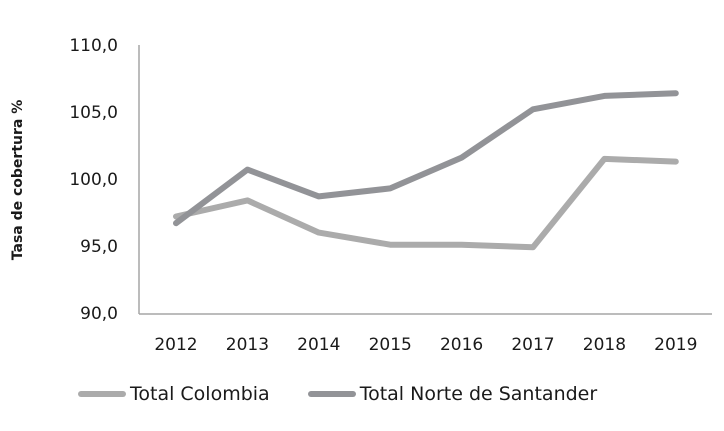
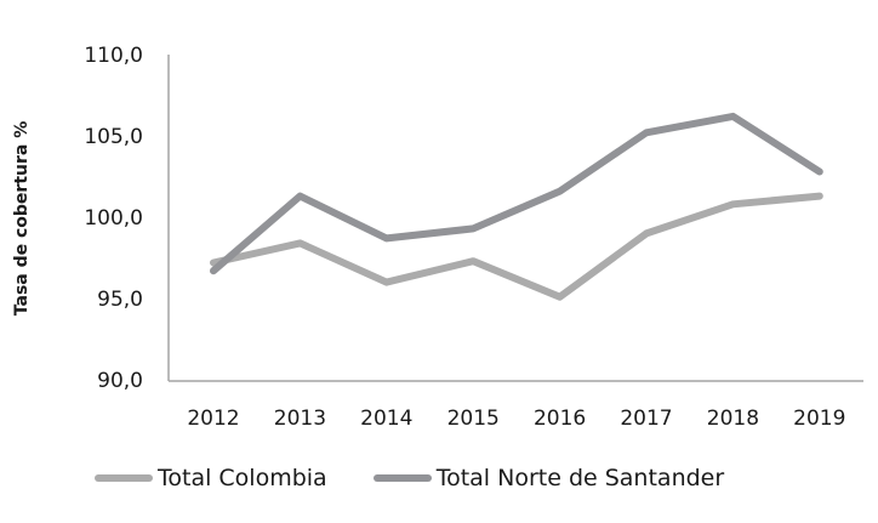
Total Norte de Santander/2013: 100,7 -> 101,3
Total Colombia/2015: 95,1 -> 97,3
Total Colombia/2017: 94,9 -> 99,0
Total Colombia/2018: 101,5 -> 100,8
Total Norte de Santander/2019: 106,4 -> 102,8
